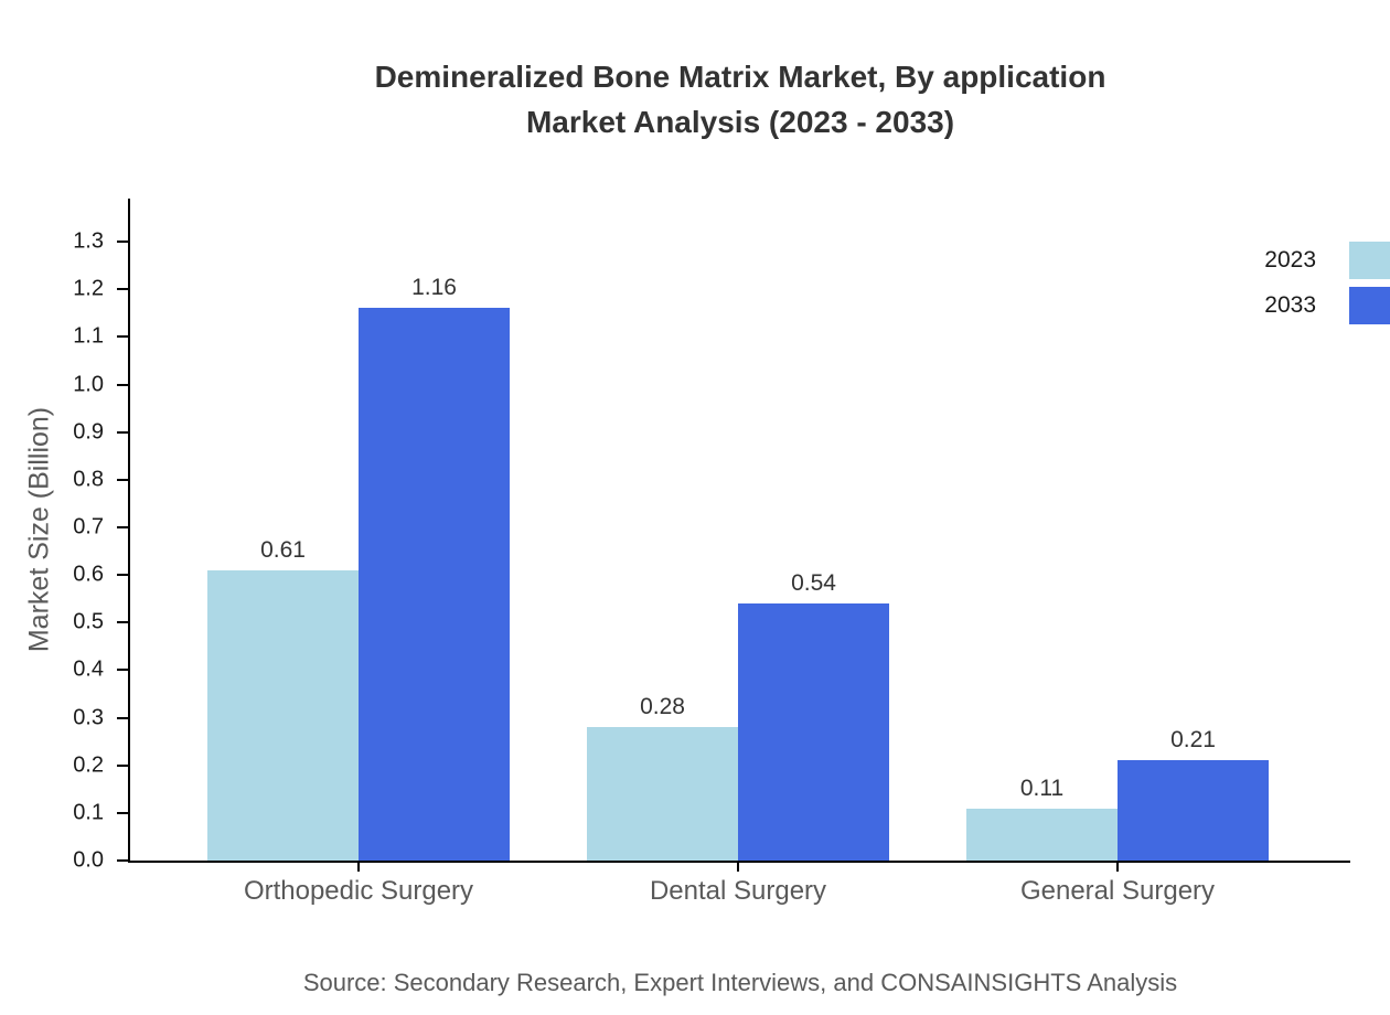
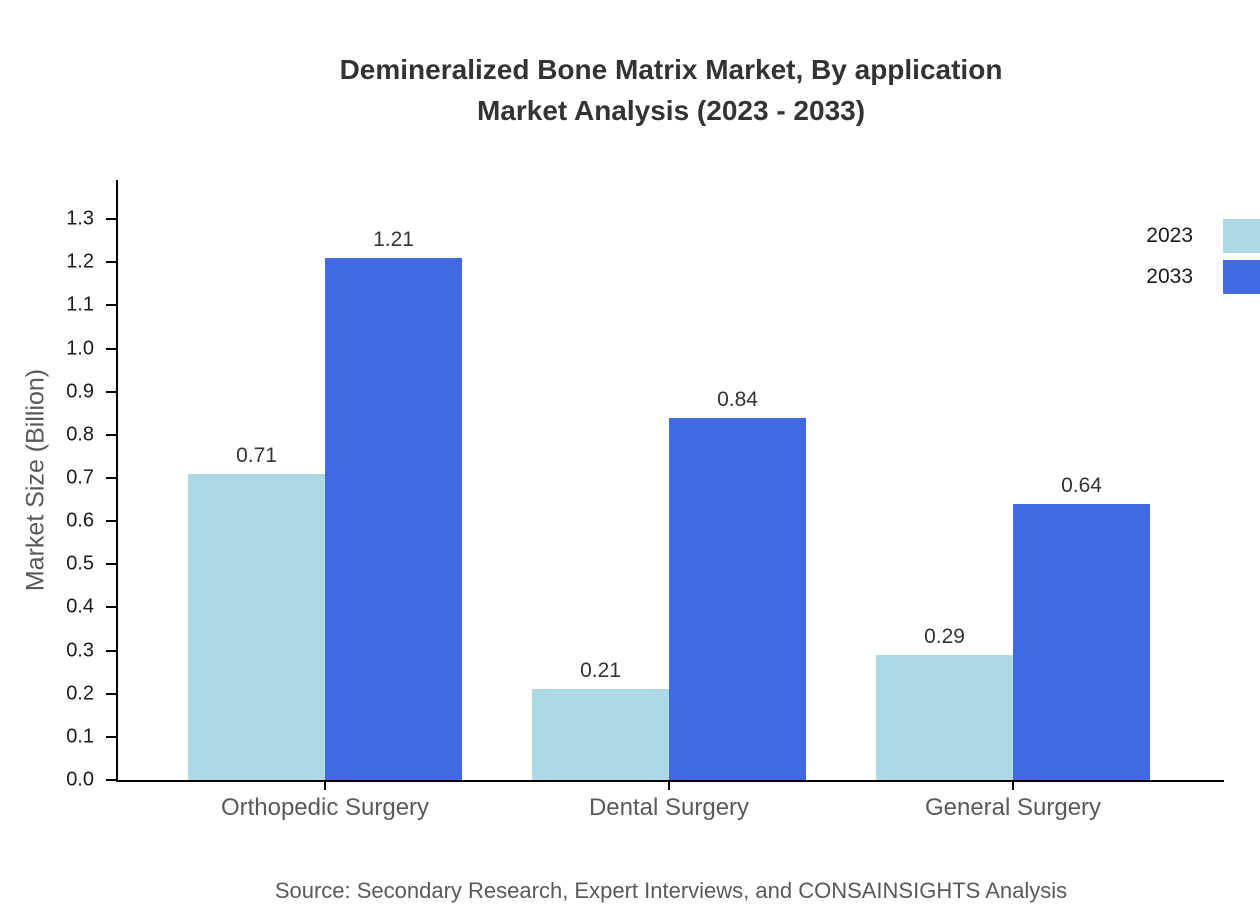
2023/Orthopedic Surgery: 0.61 -> 0.71
2033/Orthopedic Surgery: 1.16 -> 1.21
2023/Dental Surgery: 0.28 -> 0.21
2033/Dental Surgery: 0.54 -> 0.84
2023/General Surgery: 0.11 -> 0.29
2033/General Surgery: 0.21 -> 0.64
